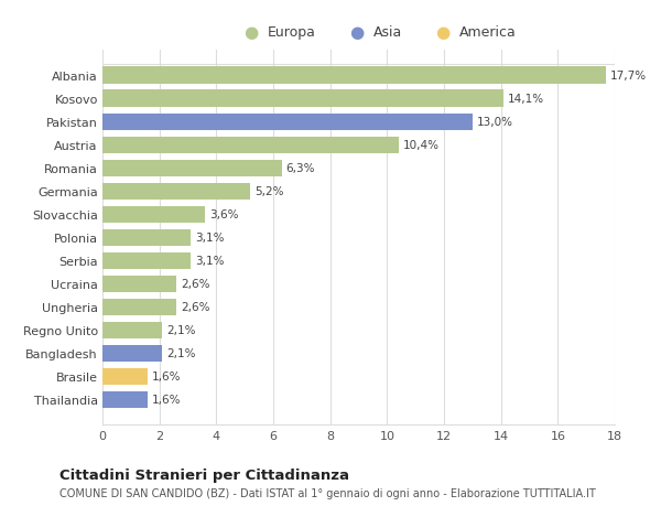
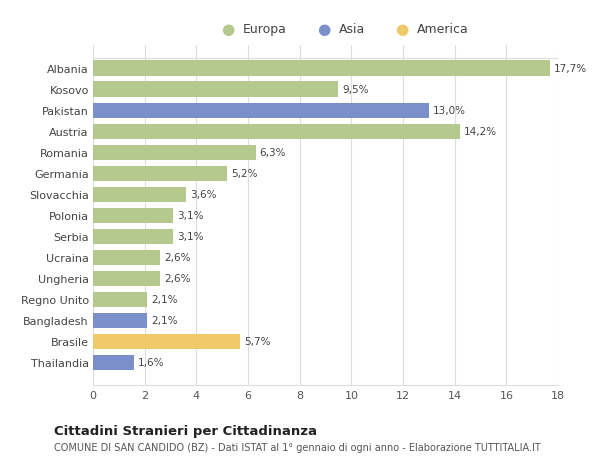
Kosovo: 14,1% -> 9,5%
Austria: 10,4% -> 14,2%
Brasile: 1,6% -> 5,7%
